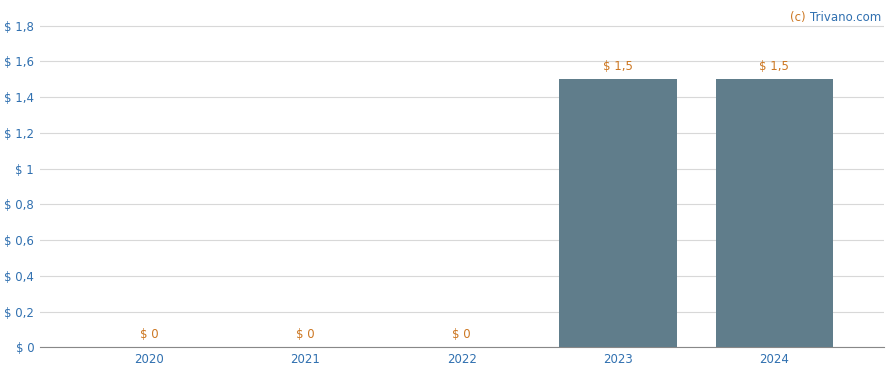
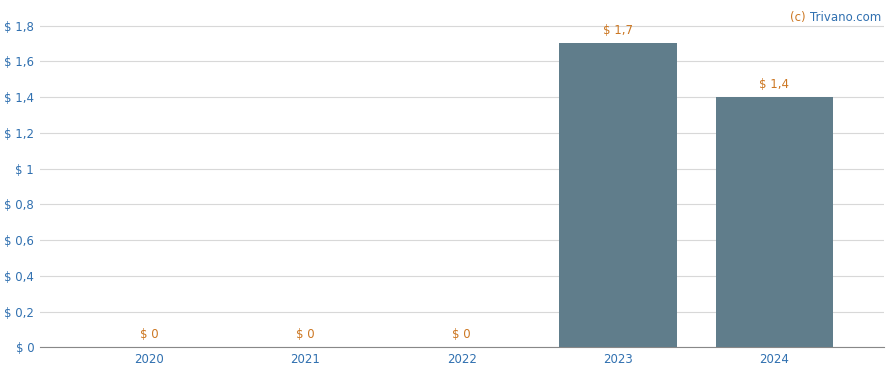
2023: 1,5 -> 1,7
2024: 1,5 -> 1,4
